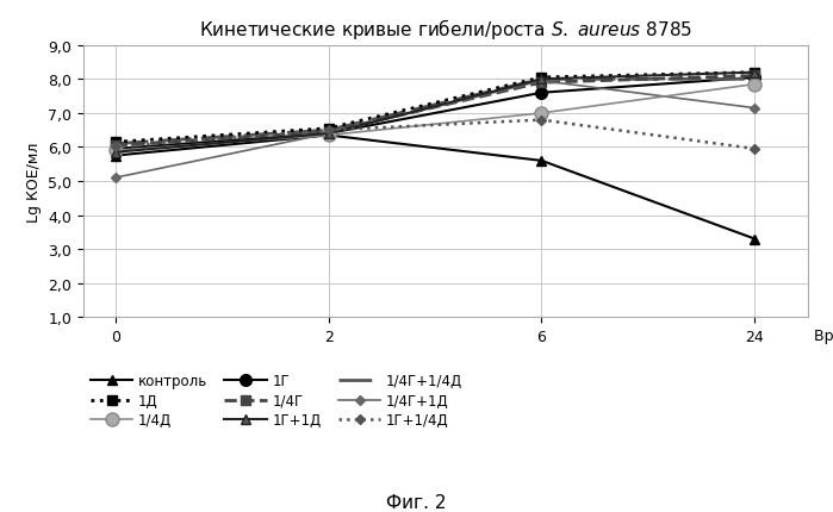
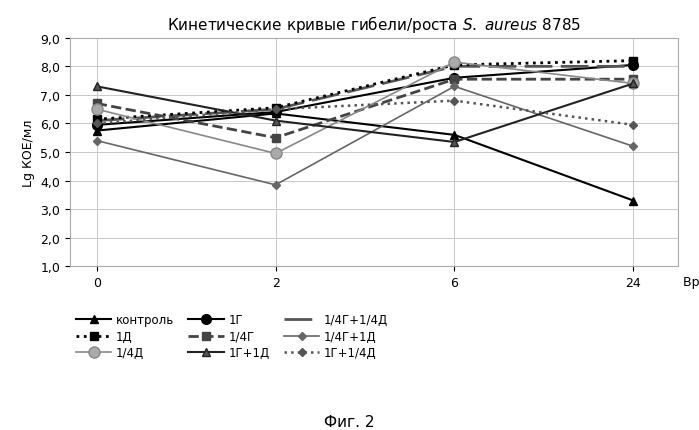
1/4Г/0: 6,05 -> 6,70
1/4Г+1Д/0: 5,10 -> 5,40
1/4Д/0: 5,90 -> 6,50
1Г+1Д/0: 5,85 -> 7,30
1/4Г/2: 6,45 -> 5,50
1/4Г+1Д/2: 6,40 -> 3,85
1/4Д/2: 6,35 -> 4,95
1Г+1Д/2: 6,40 -> 6,10
1/4Г/6: 7,90 -> 7,55
1/4Г+1Д/6: 7,95 -> 7,30
1/4Д/6: 7,00 -> 8,15
1Г+1Д/6: 8,00 -> 5,35
1/4Г/24: 8,10 -> 7,55
1/4Г+1Д/24: 7,15 -> 5,20
1/4Д/24: 7,85 -> 7,40
1Г+1Д/24: 8,20 -> 7,40
